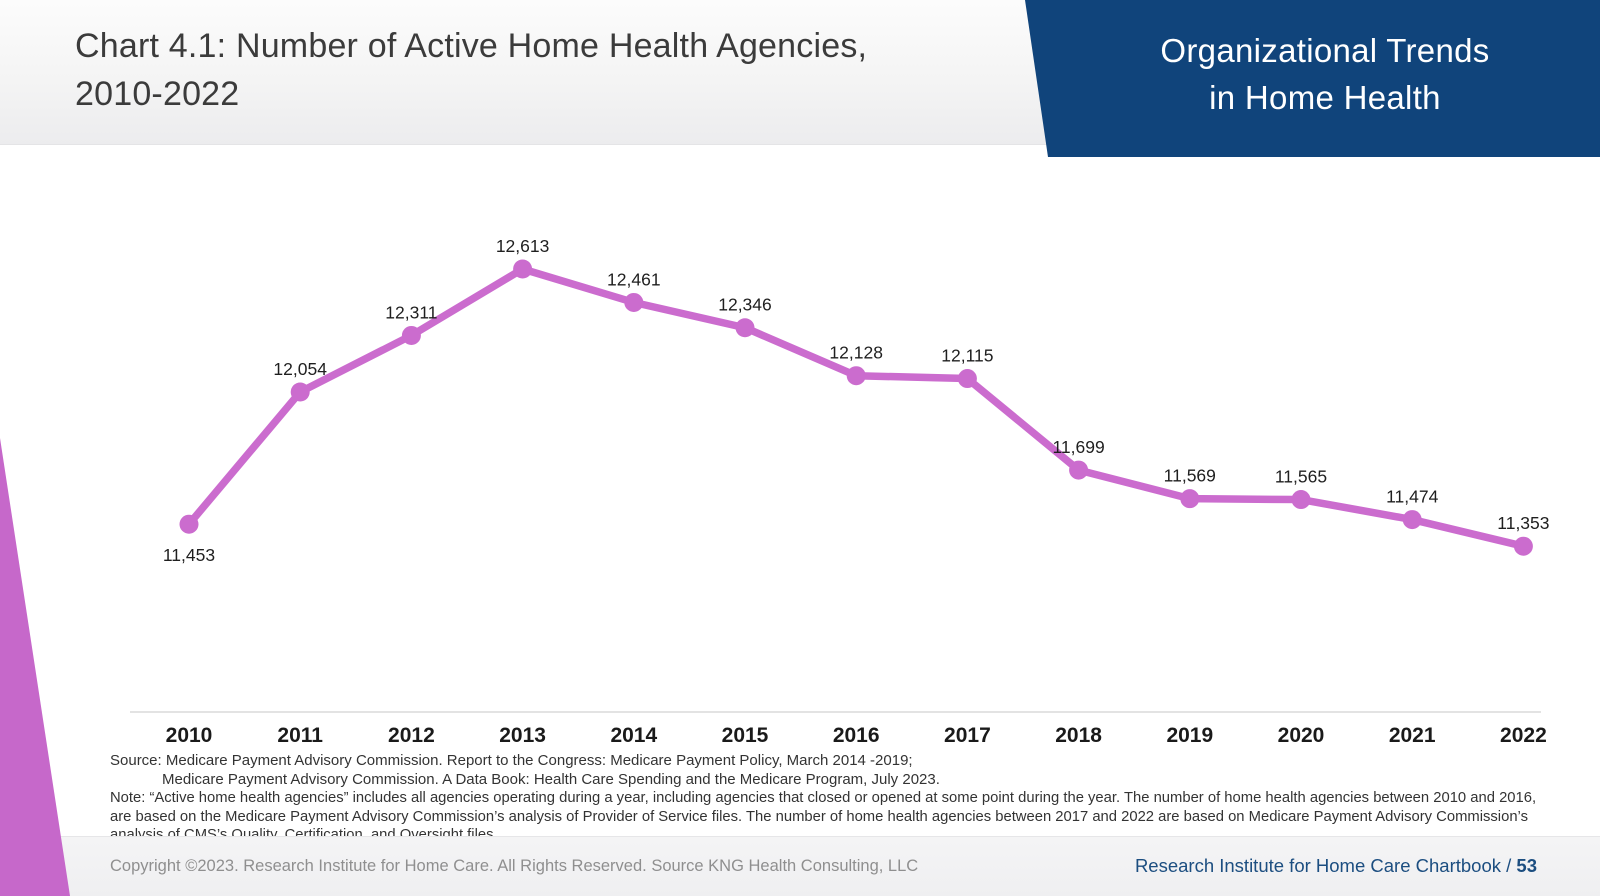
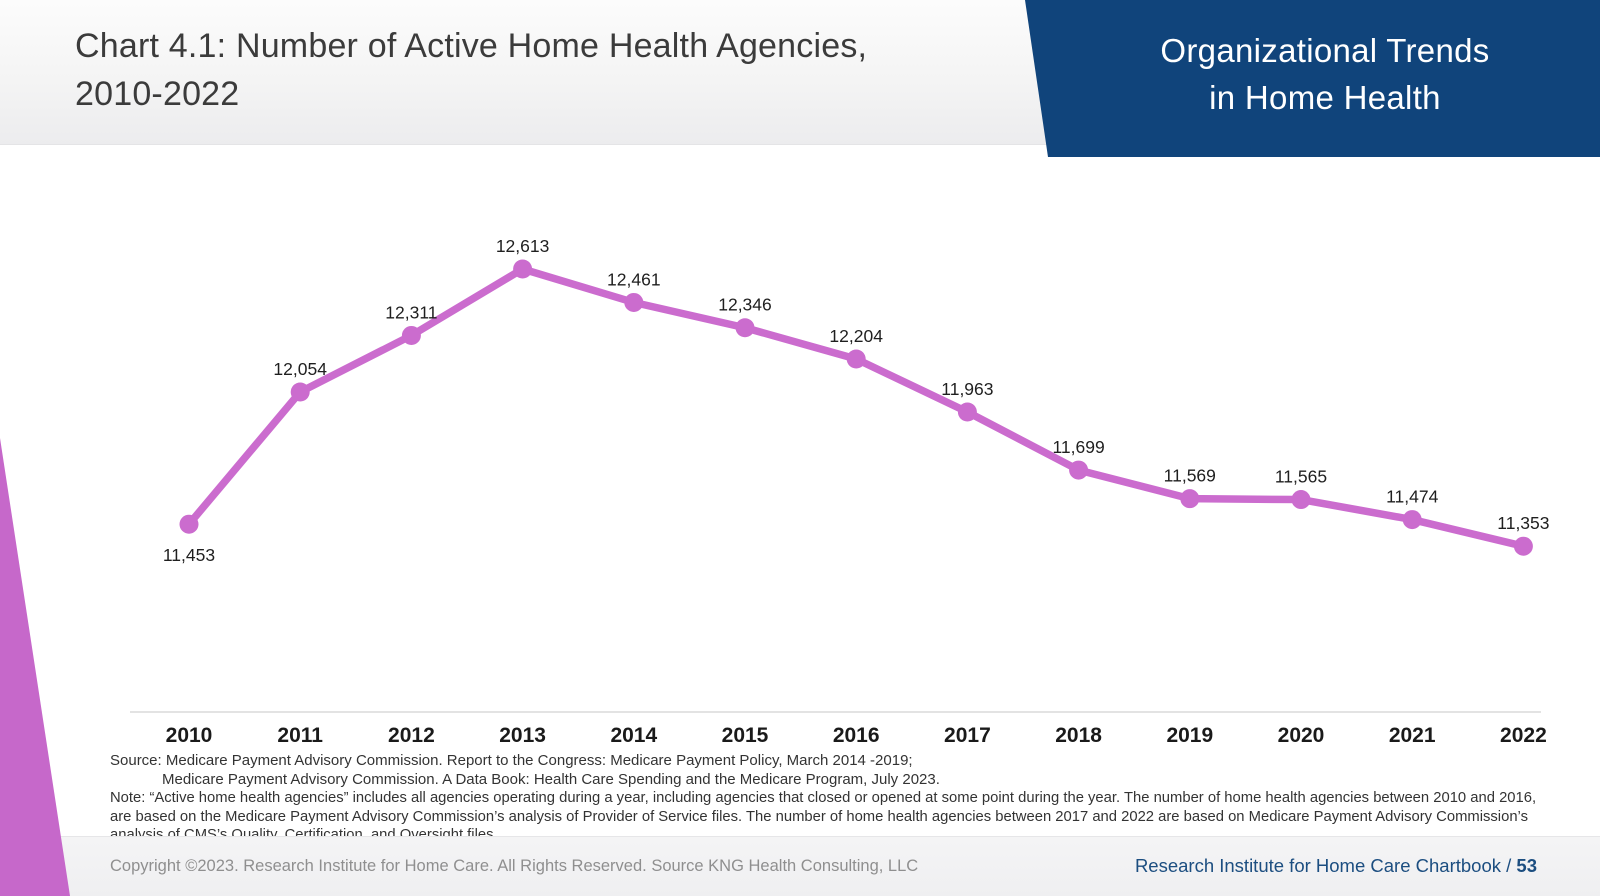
2016: 12,128 -> 12,204
2017: 12,115 -> 11,963
